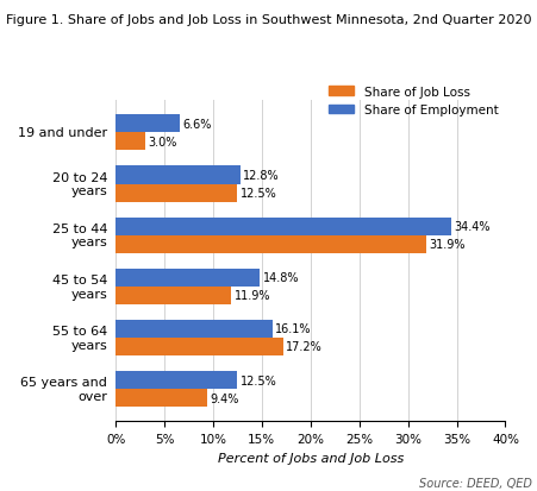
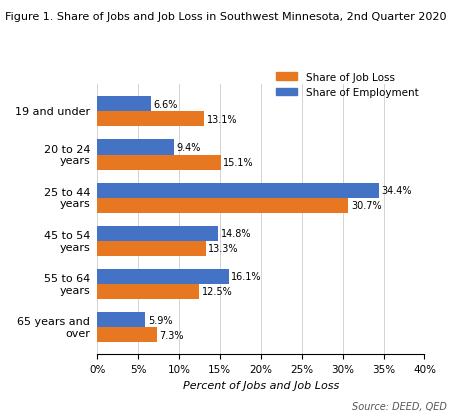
Share of Job Loss/19 and under: 3.0% -> 13.1%
Share of Employment/20 to 24 years: 12.8% -> 9.4%
Share of Job Loss/20 to 24 years: 12.5% -> 15.1%
Share of Job Loss/25 to 44 years: 31.9% -> 30.7%
Share of Job Loss/45 to 54 years: 11.9% -> 13.3%
Share of Job Loss/55 to 64 years: 17.2% -> 12.5%
Share of Employment/65 years and over: 12.5% -> 5.9%
Share of Job Loss/65 years and over: 9.4% -> 7.3%
